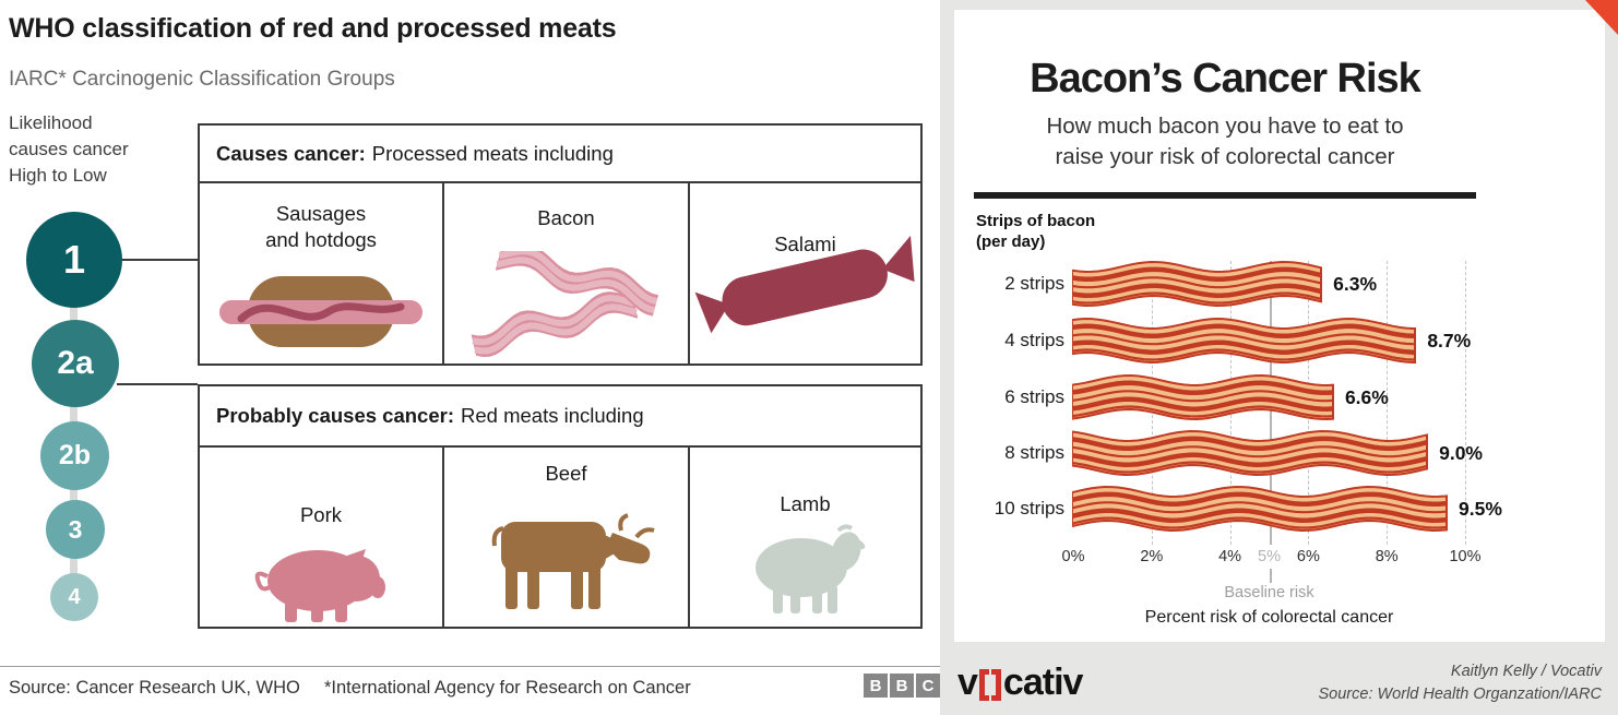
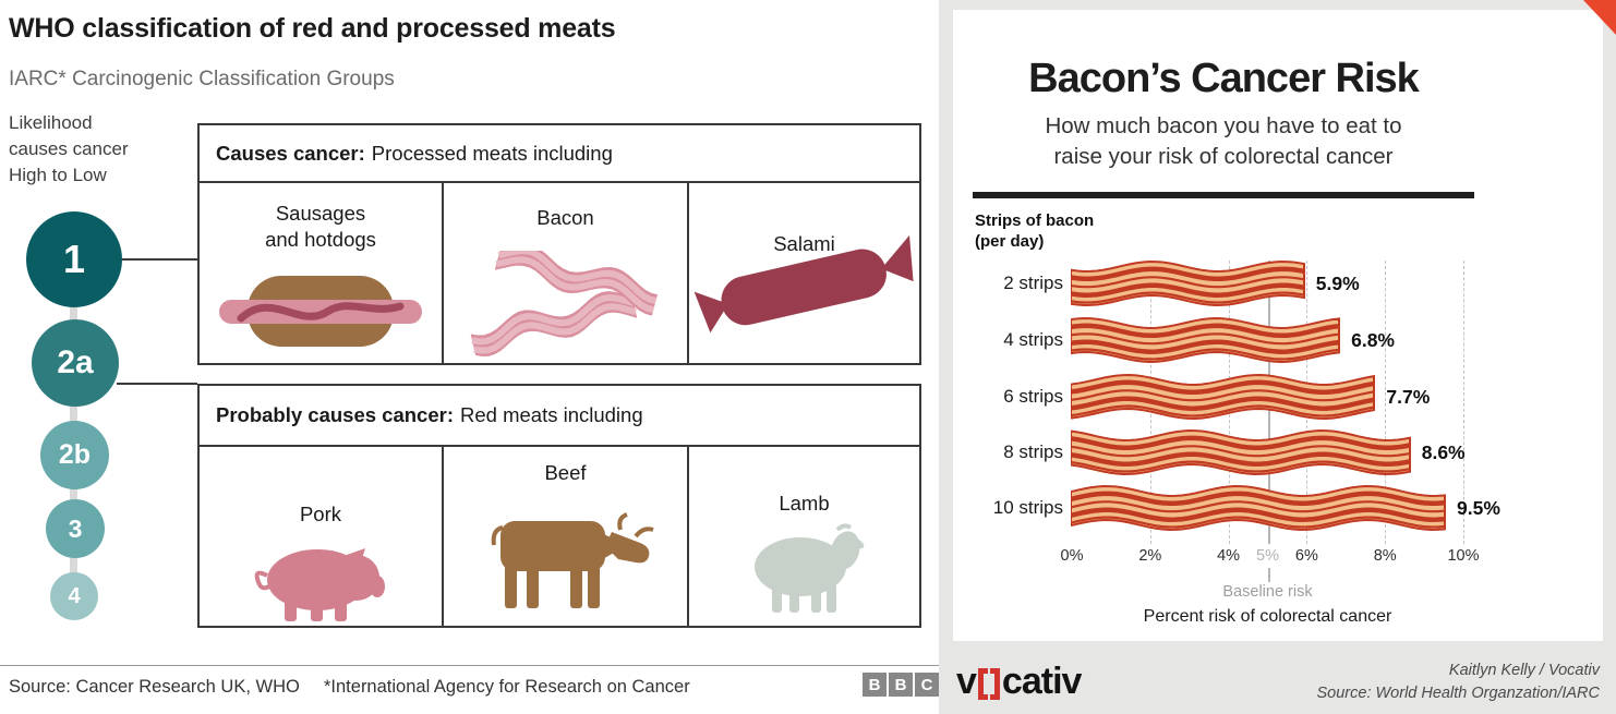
2 strips: 6.3% -> 5.9%
4 strips: 8.7% -> 6.8%
6 strips: 6.6% -> 7.7%
8 strips: 9.0% -> 8.6%
